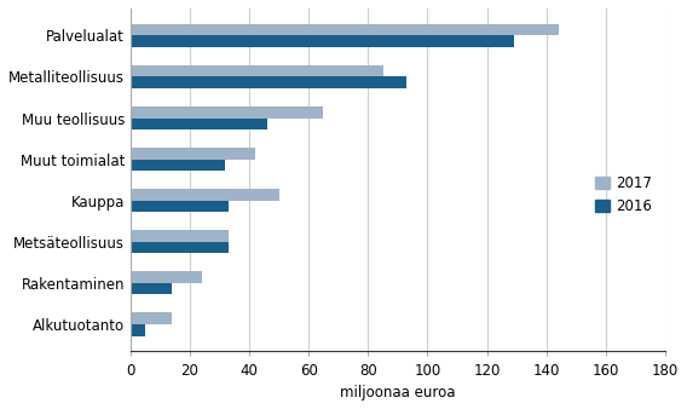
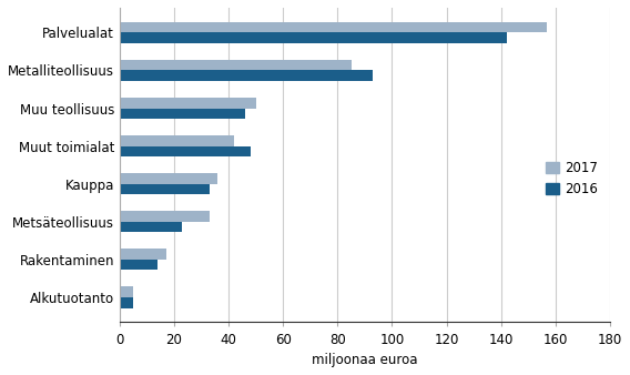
2017/Palvelualat: 144 -> 157
2016/Palvelualat: 129 -> 142
2017/Muu teollisuus: 65 -> 50
2016/Muut toimialat: 32 -> 48
2017/Kauppa: 50 -> 36
2016/Metsäteollisuus: 33 -> 23
2017/Rakentaminen: 24 -> 17
2017/Alkutuotanto: 14 -> 5
